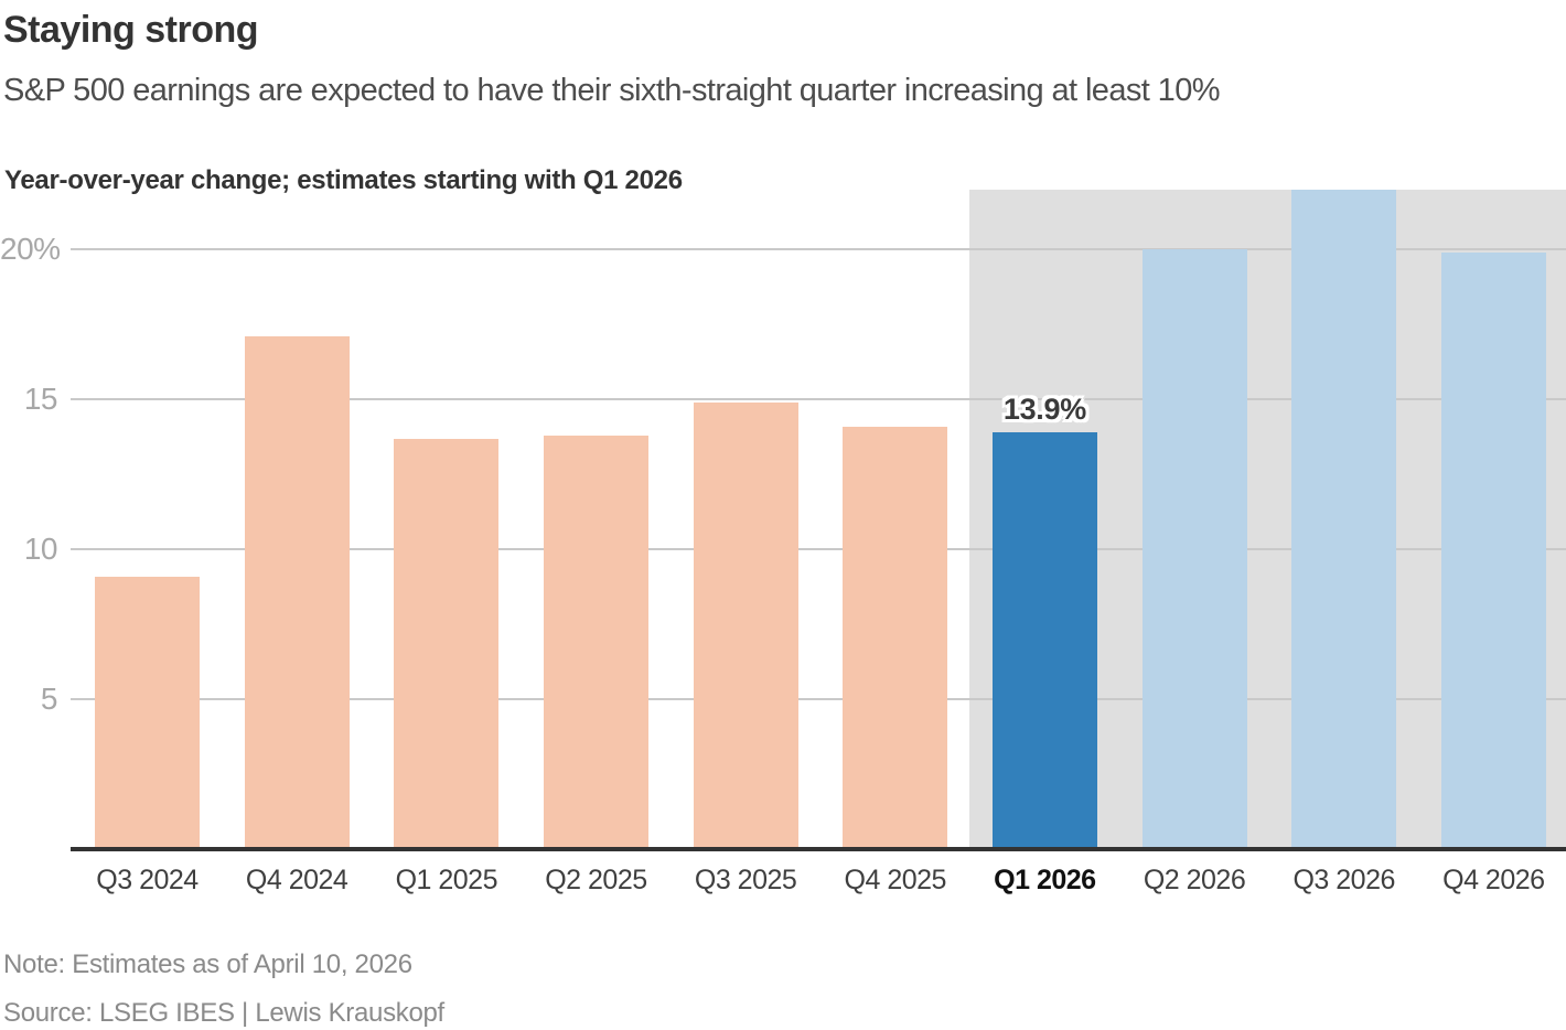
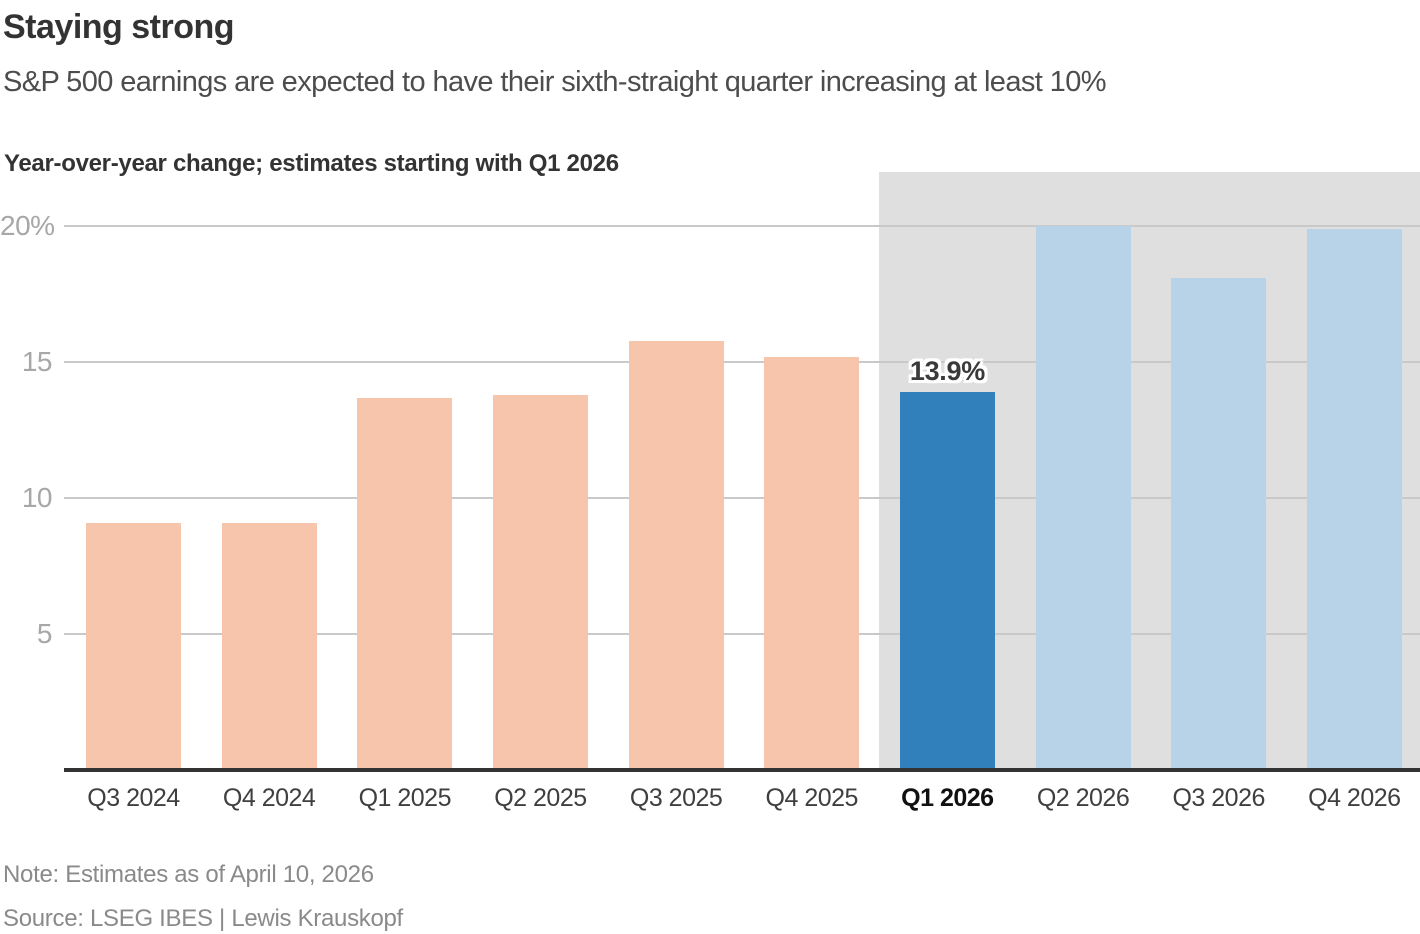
Q4 2024: 17.1 -> 9.1
Q3 2025: 14.9 -> 15.8
Q4 2025: 14.1 -> 15.2
Q3 2026: 22.0 -> 18.1
